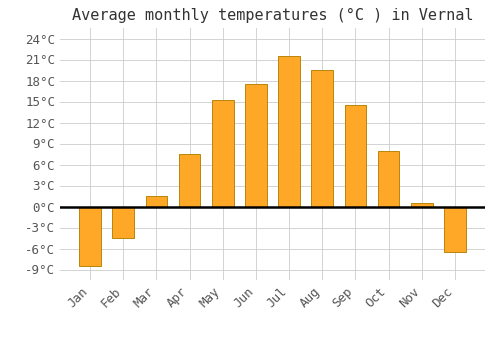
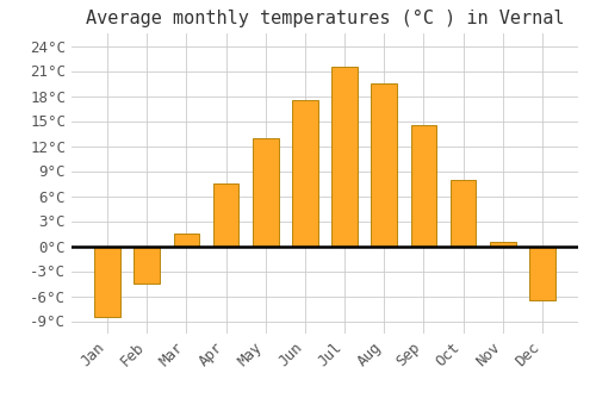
May: 15.2°C -> 13.0°C
